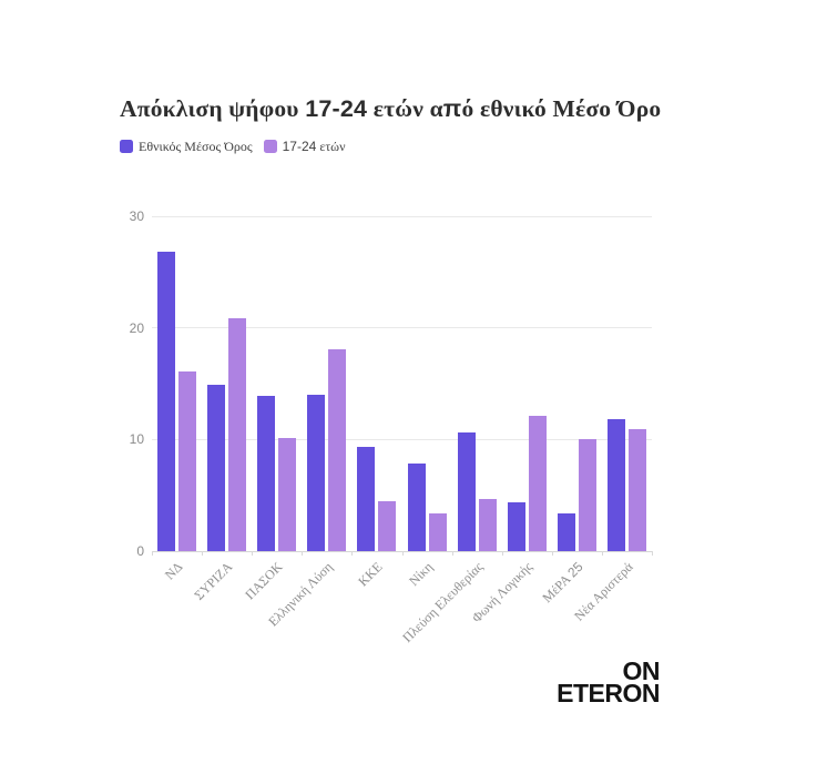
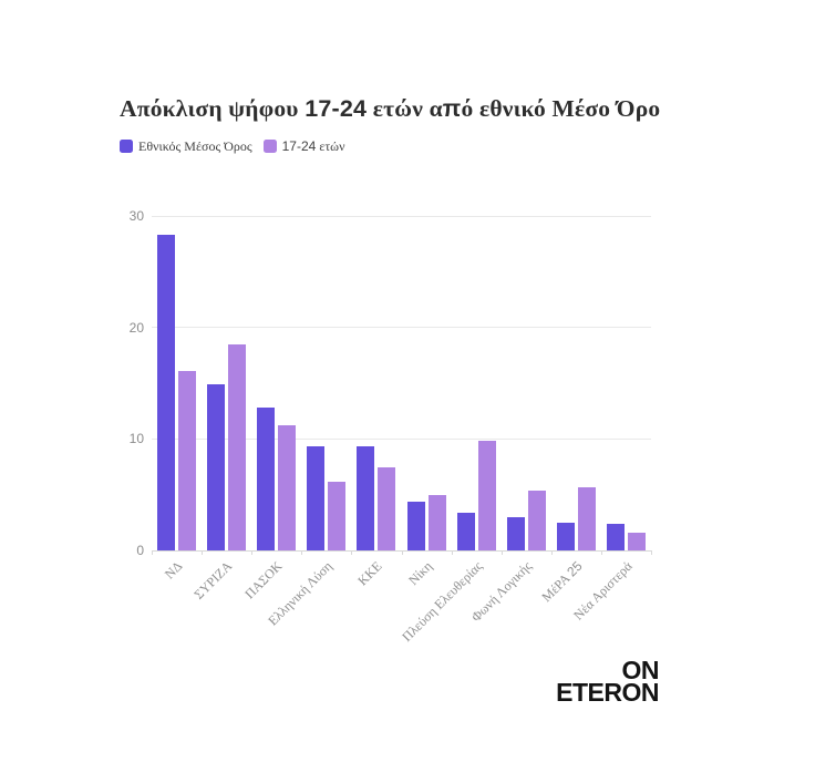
Εθνικός Μέσος Όρος/ΝΔ: 26.8 -> 28.3
17-24 ετών/ΣΥΡΙΖΑ: 20.9 -> 18.5
Εθνικός Μέσος Όρος/ΠΑΣΟΚ: 13.9 -> 12.8
17-24 ετών/ΠΑΣΟΚ: 10.1 -> 11.2
Εθνικός Μέσος Όρος/Ελληνική Λύση: 14.0 -> 9.3
17-24 ετών/Ελληνική Λύση: 18.1 -> 6.2
17-24 ετών/ΚΚΕ: 4.5 -> 7.5
Εθνικός Μέσος Όρος/Νίκη: 7.8 -> 4.4
17-24 ετών/Νίκη: 3.4 -> 5.0
Εθνικός Μέσος Όρος/Πλεύση Ελευθερίας: 10.6 -> 3.4
17-24 ετών/Πλεύση Ελευθερίας: 4.7 -> 9.8
Εθνικός Μέσος Όρος/Φωνή Λογικής: 4.4 -> 3.0
17-24 ετών/Φωνή Λογικής: 12.1 -> 5.4
Εθνικός Μέσος Όρος/ΜέΡΑ 25: 3.4 -> 2.5
17-24 ετών/ΜέΡΑ 25: 10.0 -> 5.7
Εθνικός Μέσος Όρος/Νέα Αριστερά: 11.8 -> 2.4
17-24 ετών/Νέα Αριστερά: 10.9 -> 1.6
